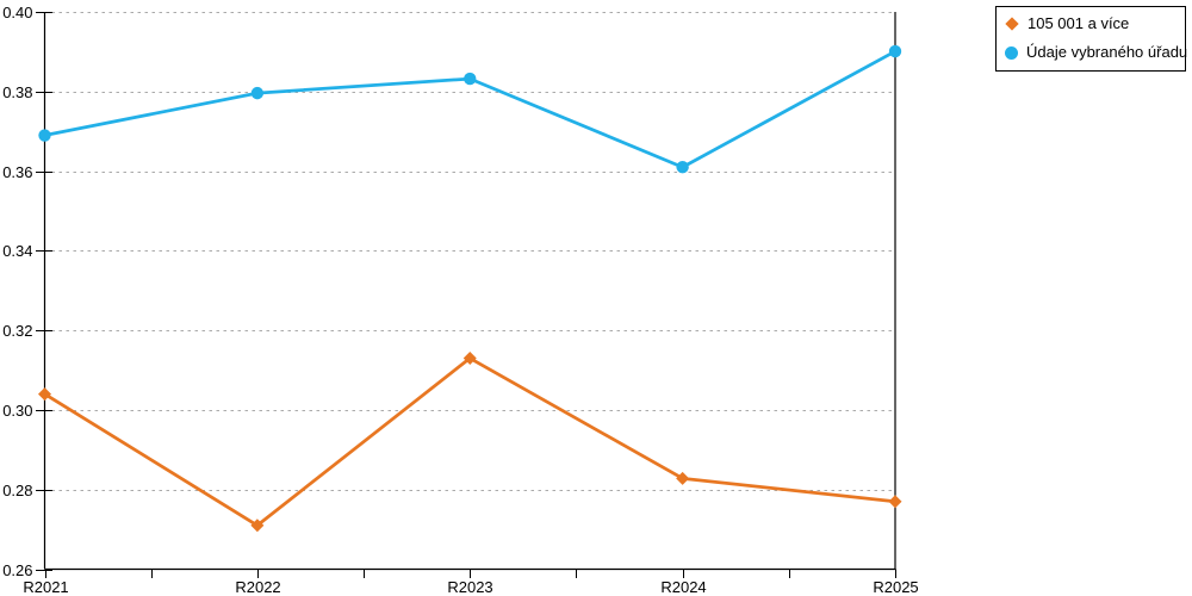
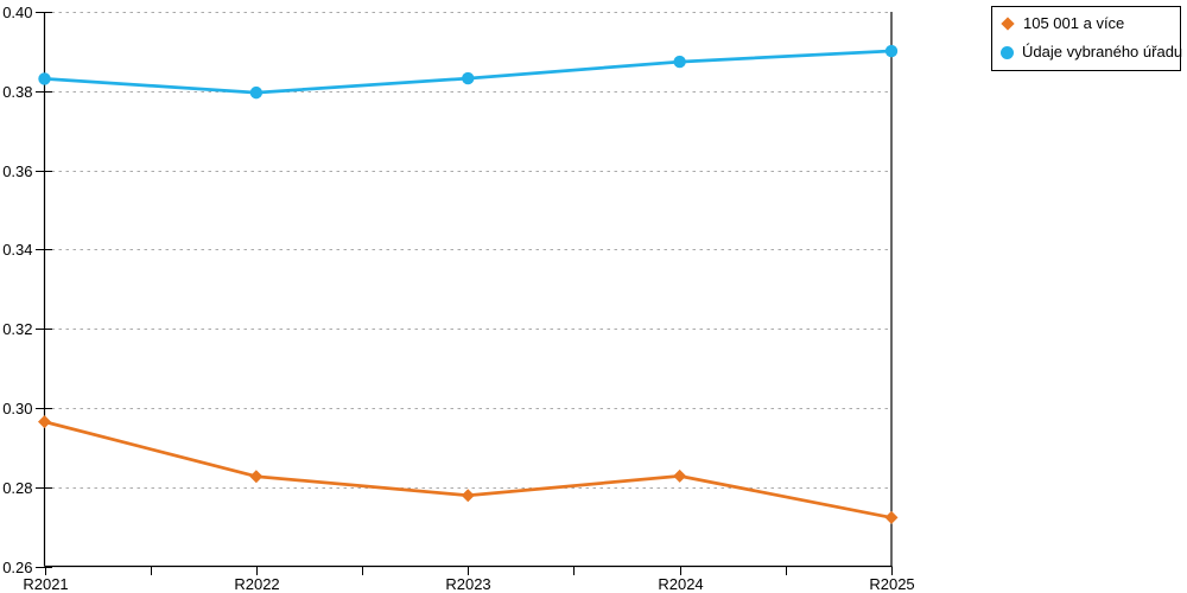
105 001 a více/R2021: 0.304 -> 0.296
Údaje vybraného úřadu/R2021: 0.369 -> 0.383
105 001 a více/R2022: 0.271 -> 0.283
105 001 a více/R2023: 0.313 -> 0.278
Údaje vybraného úřadu/R2024: 0.361 -> 0.387
105 001 a více/R2025: 0.277 -> 0.272
